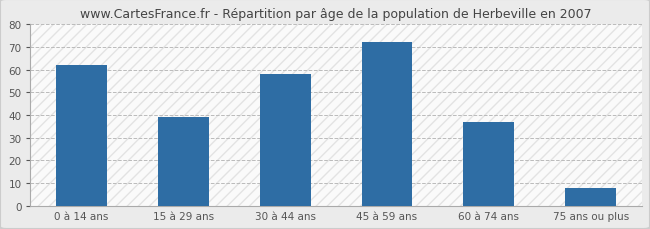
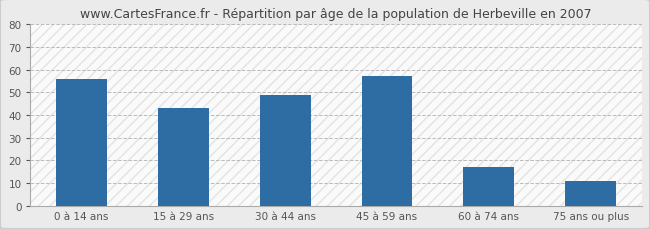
0 à 14 ans: 62 -> 56
15 à 29 ans: 39 -> 43
30 à 44 ans: 58 -> 49
45 à 59 ans: 72 -> 57
60 à 74 ans: 37 -> 17
75 ans ou plus: 8 -> 11
